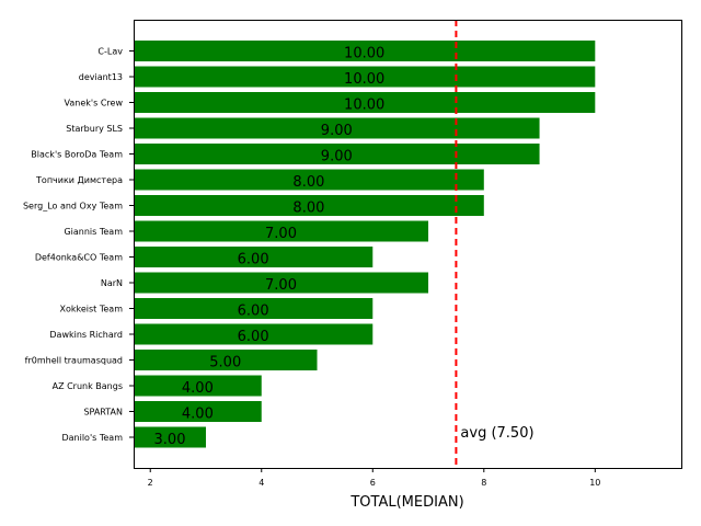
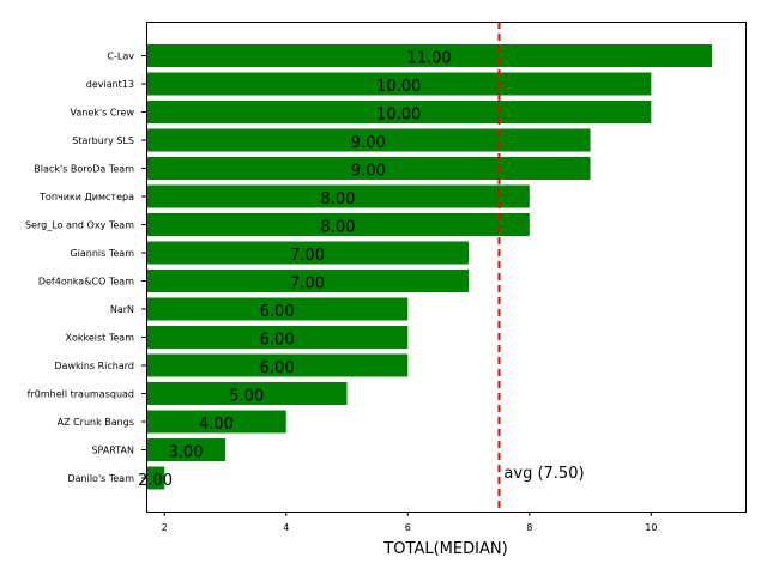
C-Lav: 10.00 -> 11.00
Def4onka&CO Team: 6.00 -> 7.00
NarN: 7.00 -> 6.00
SPARTAN: 4.00 -> 3.00
Danilo's Team: 3.00 -> 2.00
